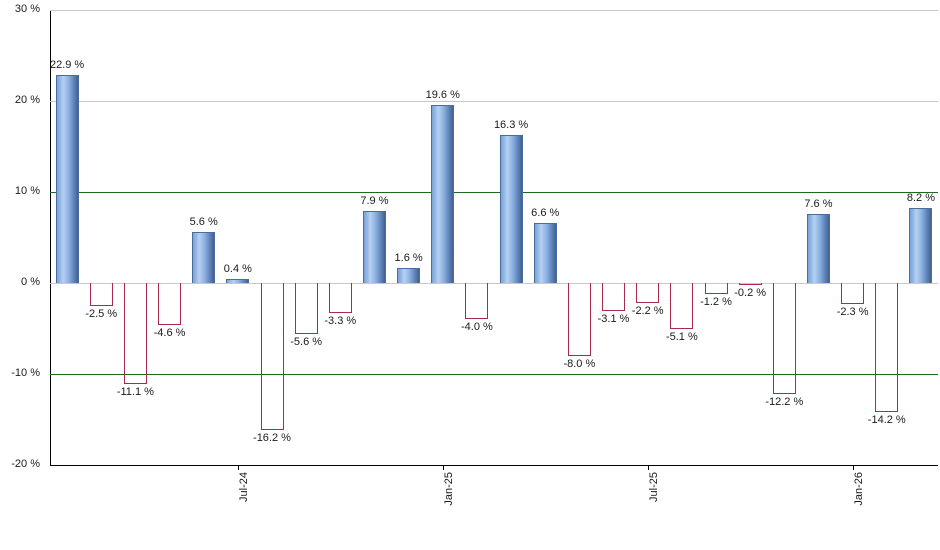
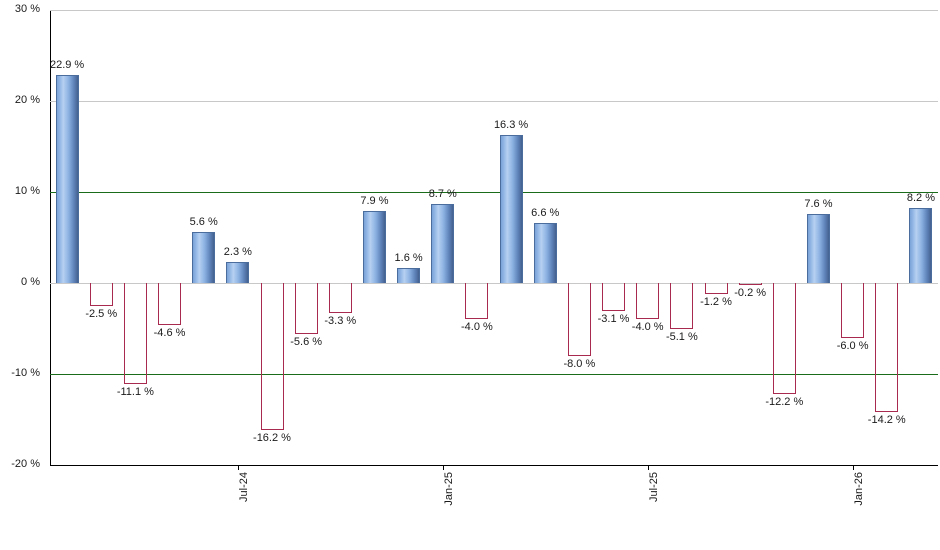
Jul-24: 0.4 -> 2.3
Jan-25: 19.6 -> 8.7
Jul-25: -2.2 -> -4.0
Jan-26: -2.3 -> -6.0
